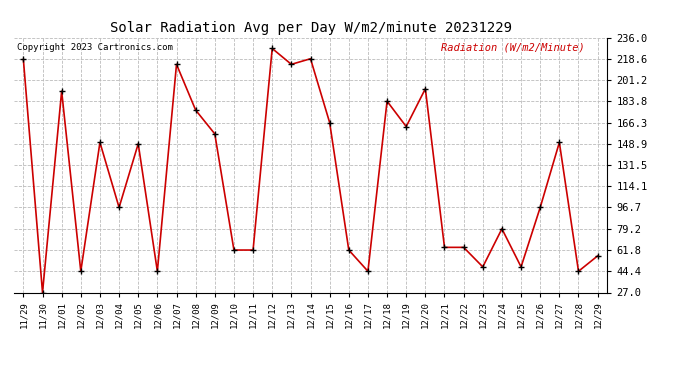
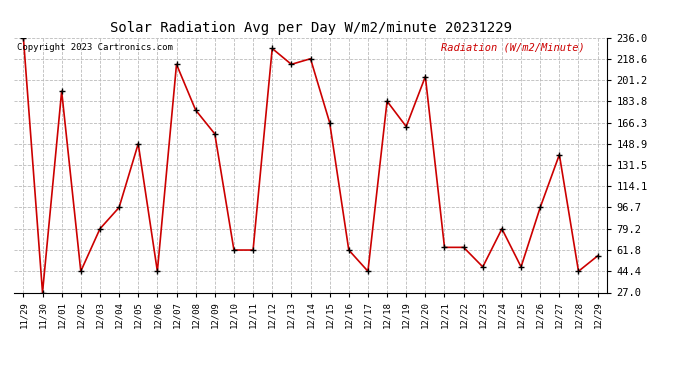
11/29: 218 -> 236
12/03: 150 -> 79
12/20: 194 -> 204
12/27: 150 -> 140
